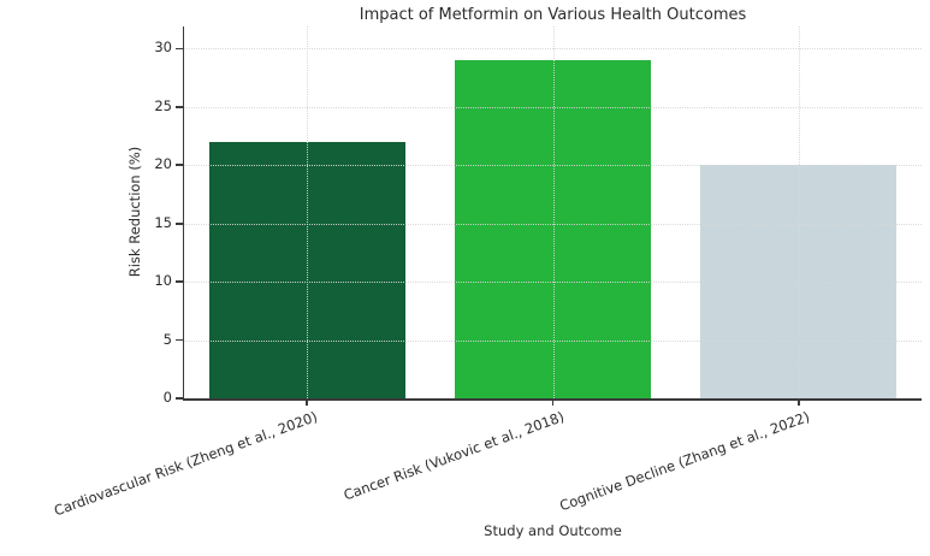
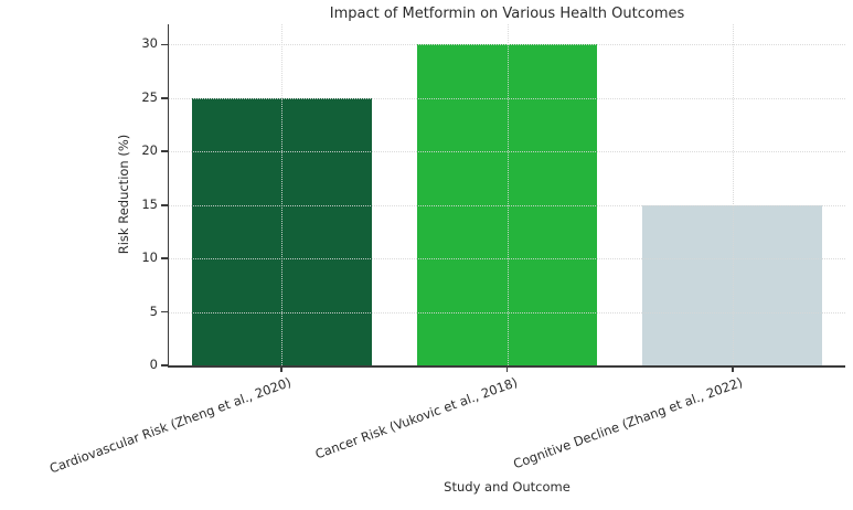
Cardiovascular Risk (Zheng et al., 2020): 22 -> 25
Cancer Risk (Vukovic et al., 2018): 29 -> 30
Cognitive Decline (Zhang et al., 2022): 20 -> 15
